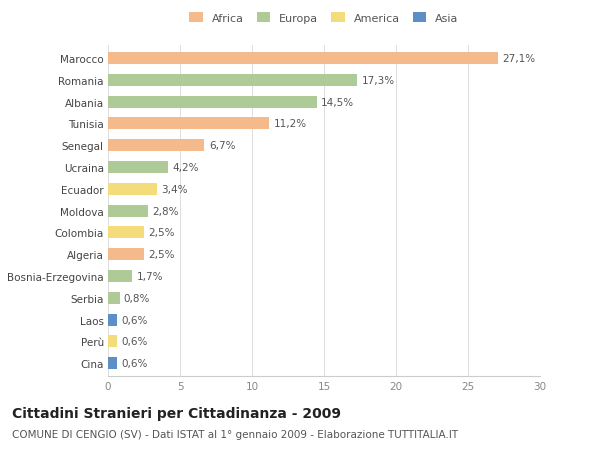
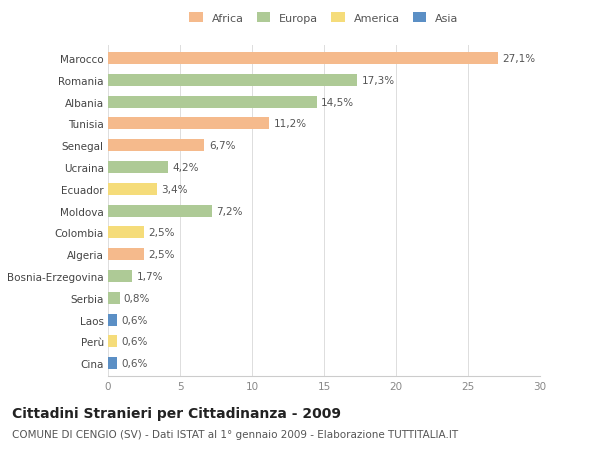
Moldova: 2,8% -> 7,2%
